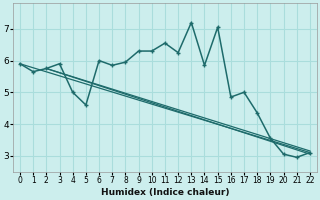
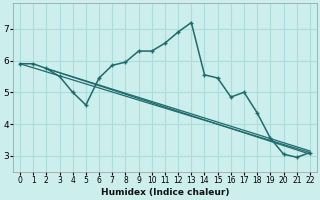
1: 5.65 -> 5.90
3: 5.90 -> 5.50
6: 6.00 -> 5.45
12: 6.25 -> 6.90
14: 5.85 -> 5.55
15: 7.05 -> 5.45
